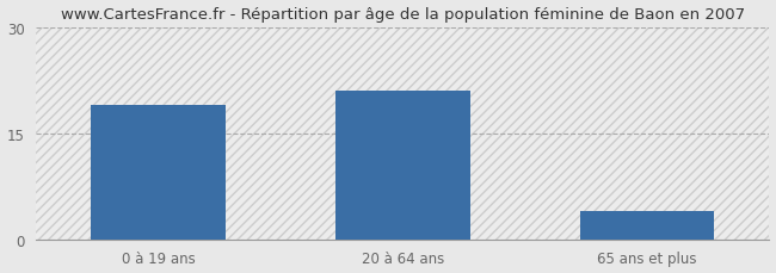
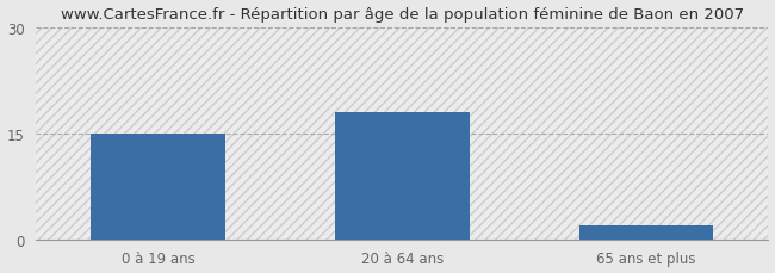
0 à 19 ans: 19 -> 15
20 à 64 ans: 21 -> 18
65 ans et plus: 4 -> 2
